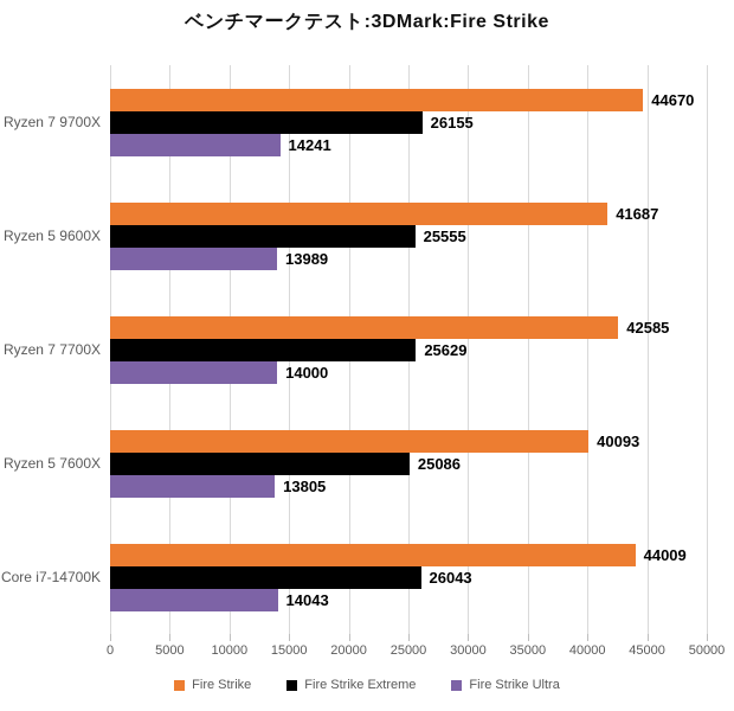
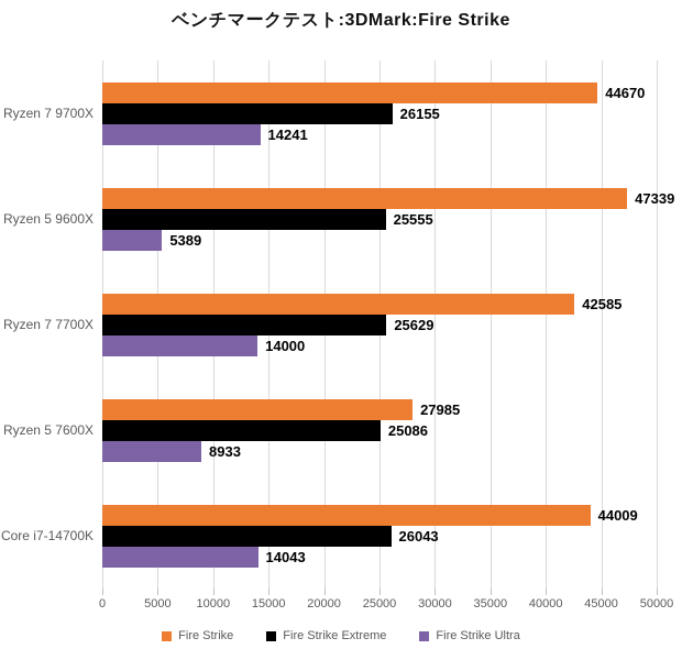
Fire Strike/Ryzen 5 9600X: 41687 -> 47339
Fire Strike Ultra/Ryzen 5 9600X: 13989 -> 5389
Fire Strike/Ryzen 5 7600X: 40093 -> 27985
Fire Strike Ultra/Ryzen 5 7600X: 13805 -> 8933
